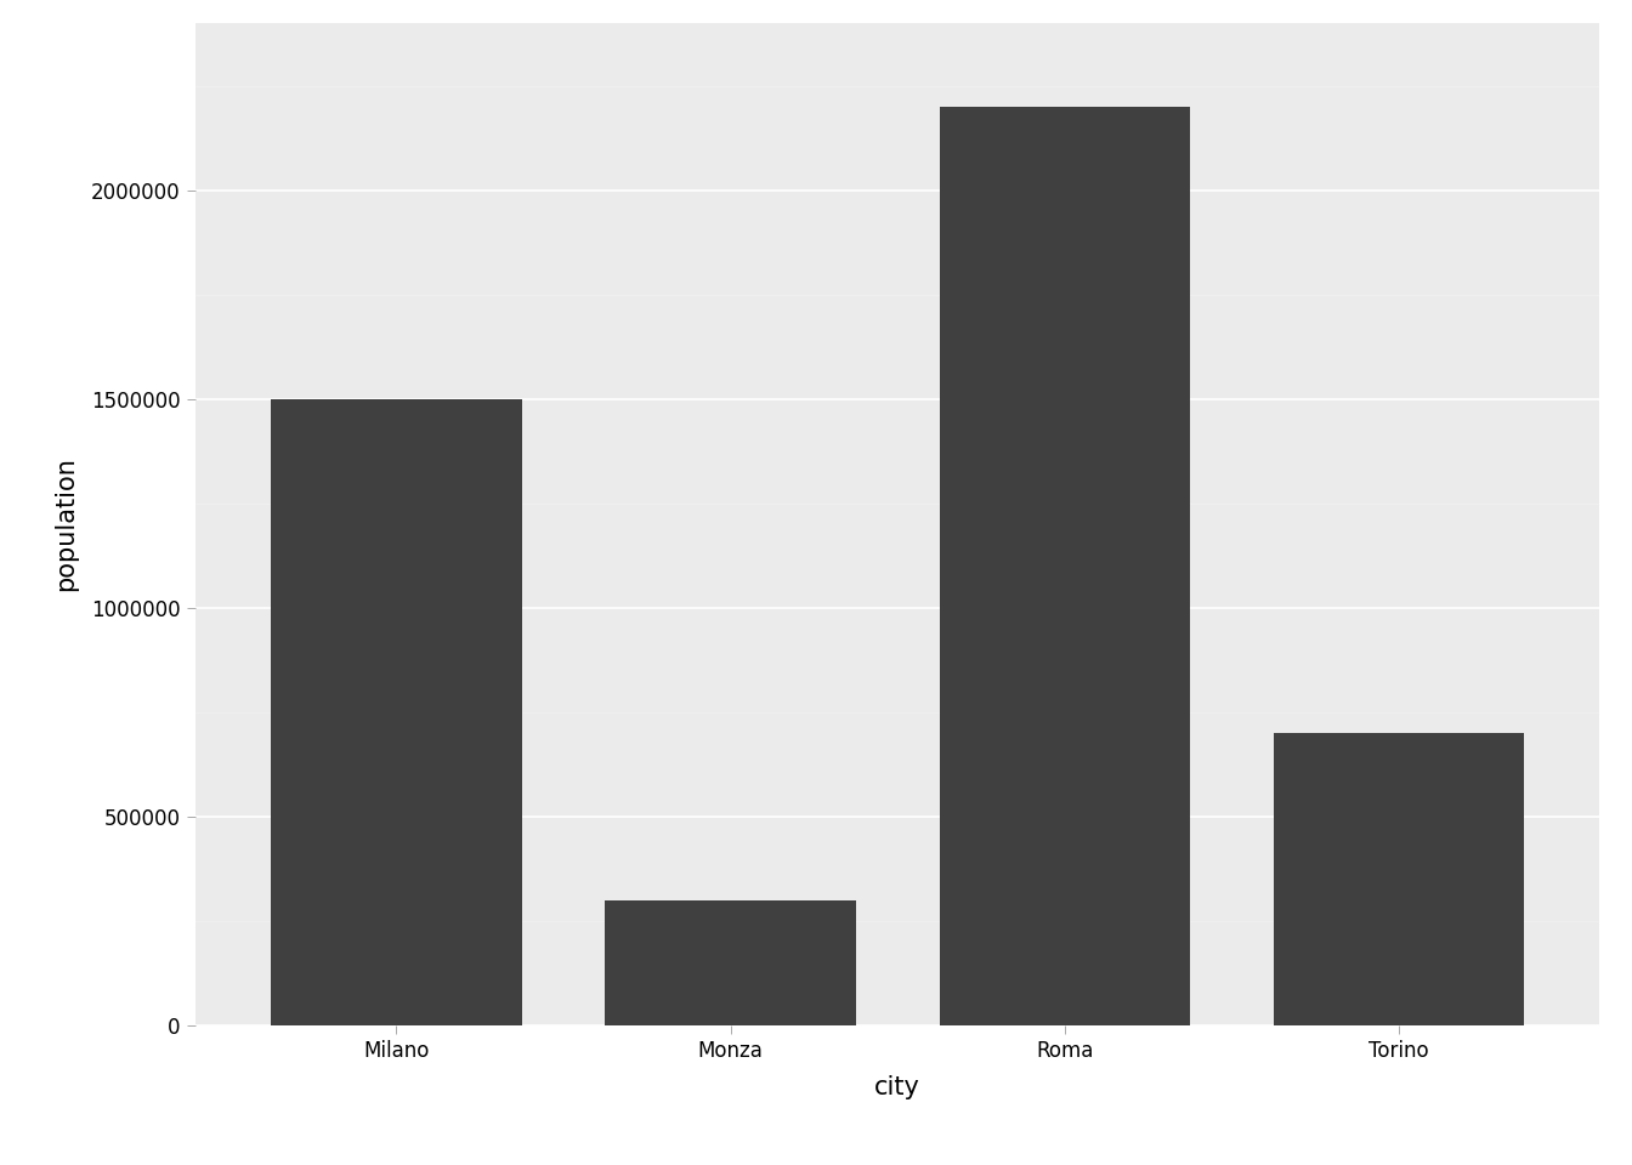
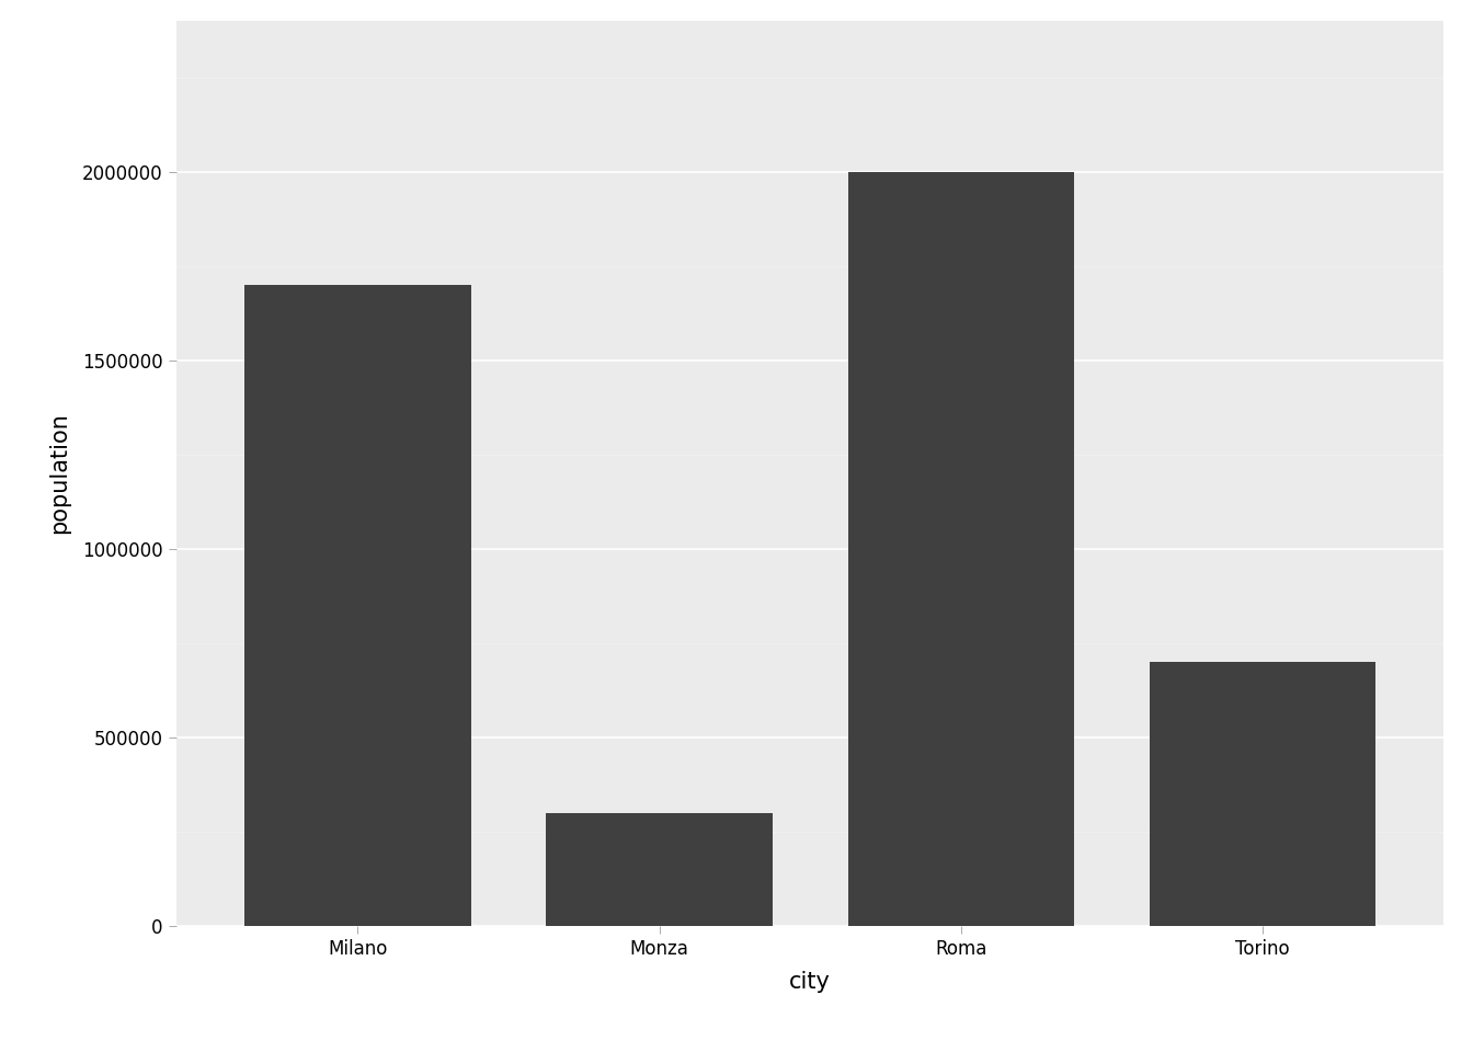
Milano: 1500000 -> 1700000
Roma: 2200000 -> 2000000
